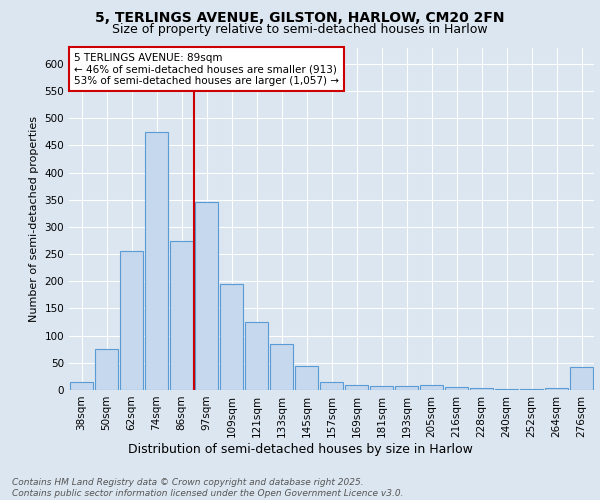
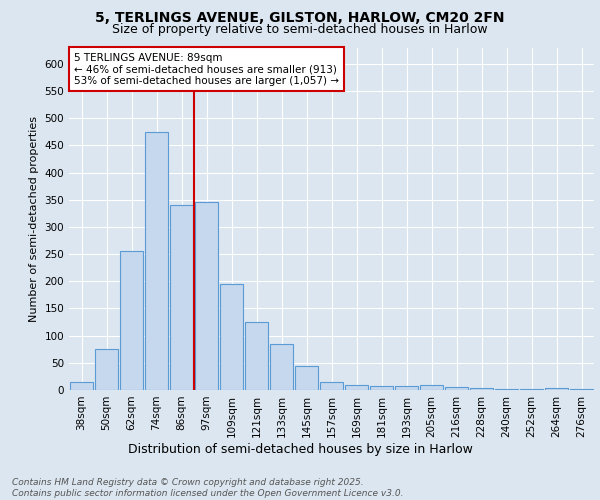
86sqm: 274 -> 340
276sqm: 42 -> 2
